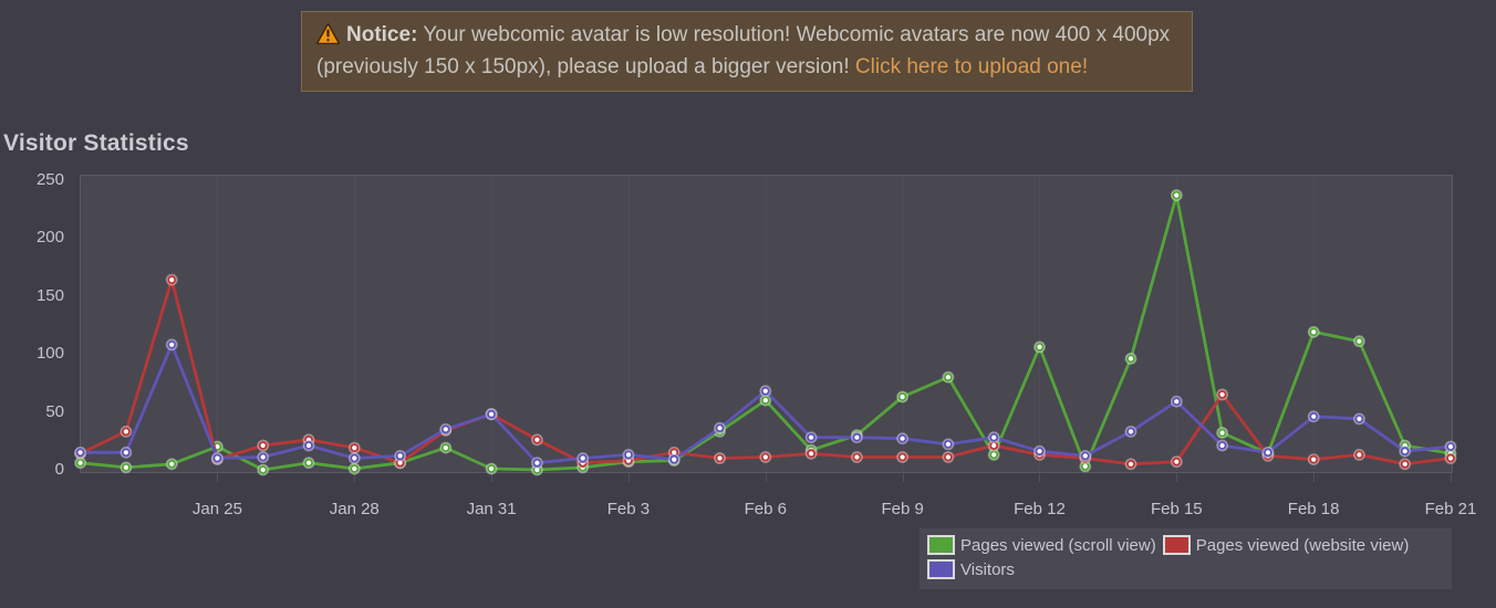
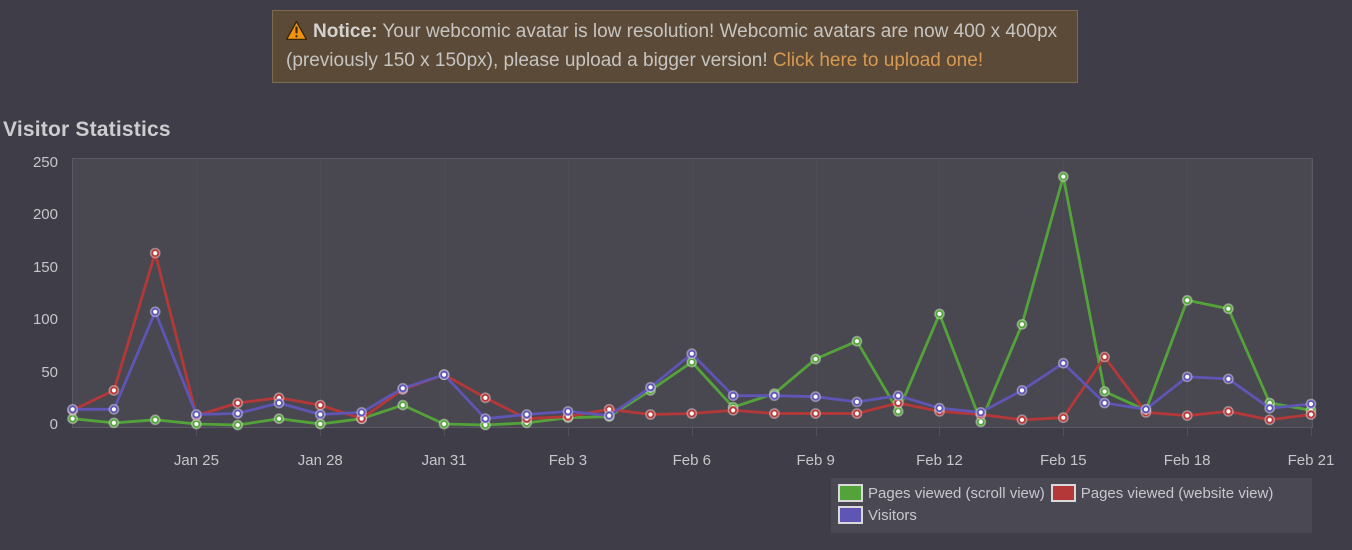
Pages viewed (scroll view)/Jan 25: 20 -> 1
